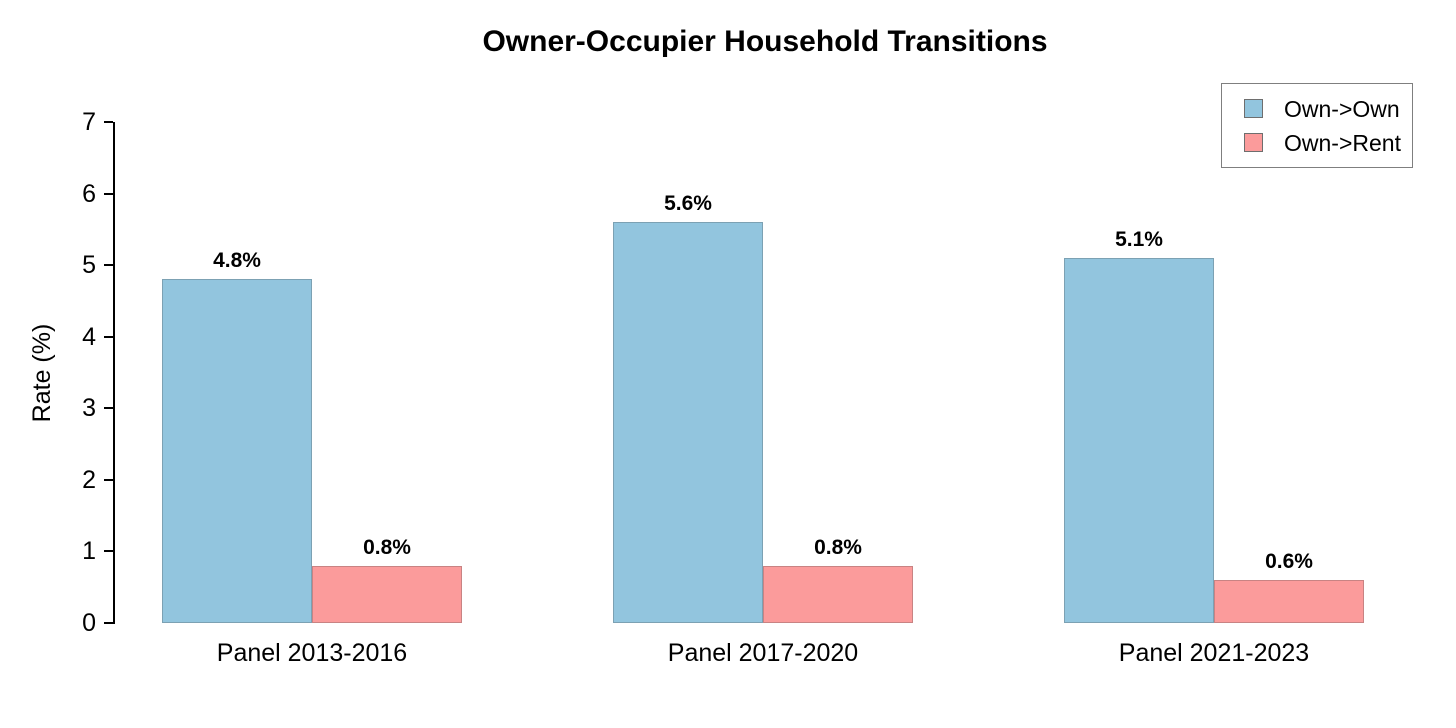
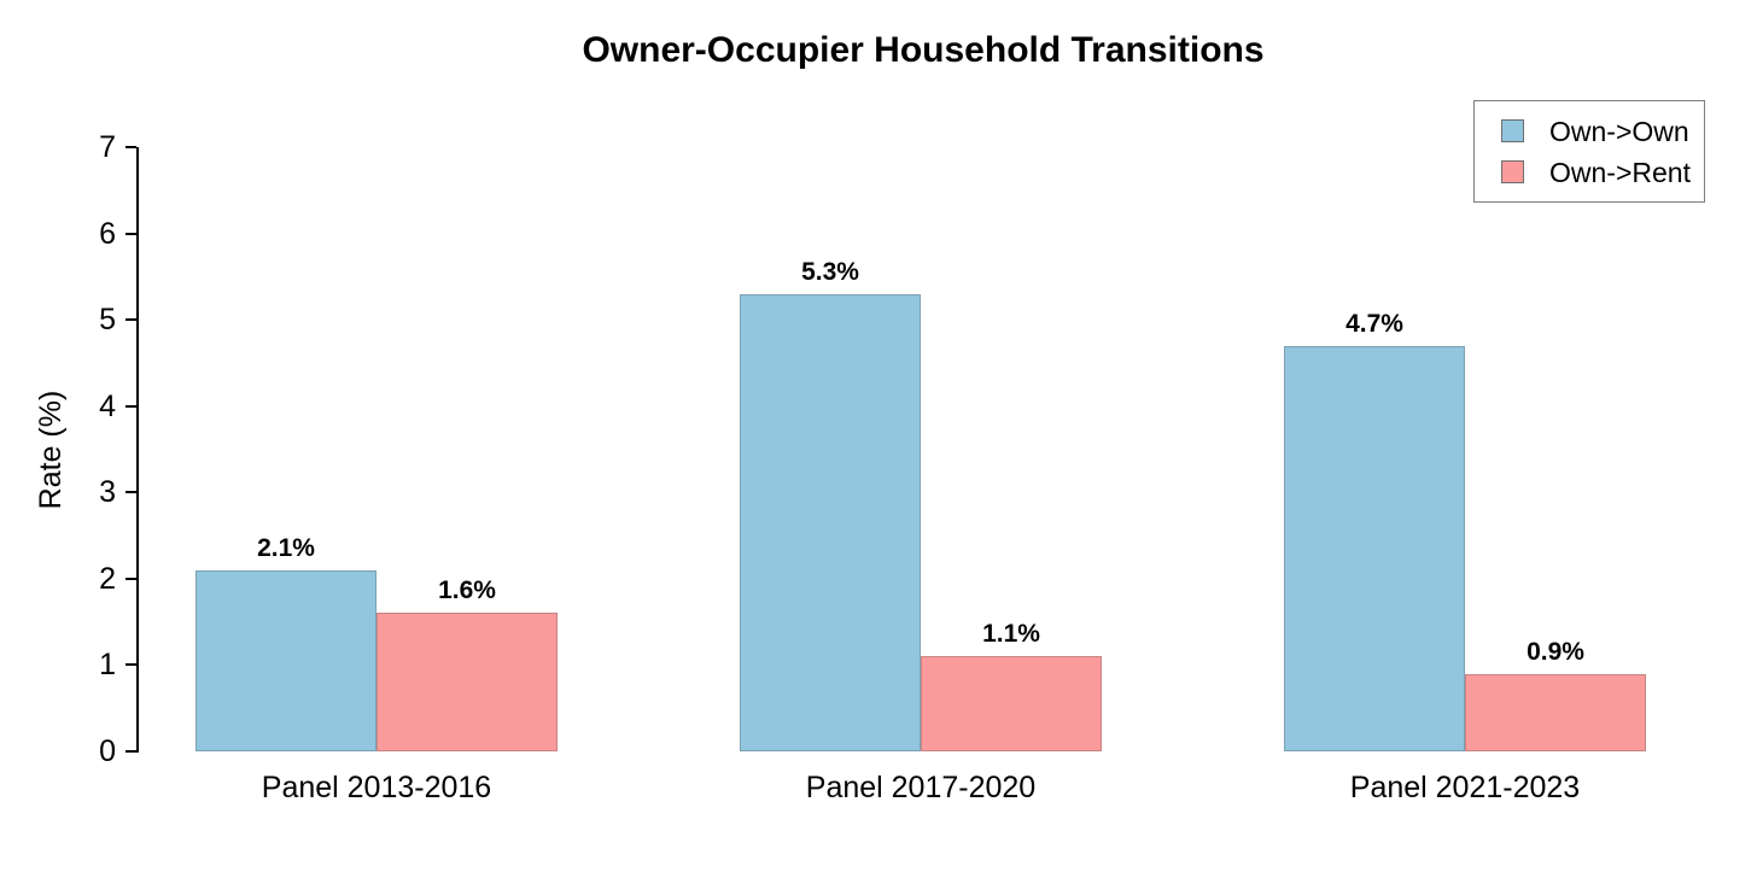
Own->Own/Panel 2013-2016: 4.8% -> 2.1%
Own->Rent/Panel 2013-2016: 0.8% -> 1.6%
Own->Own/Panel 2017-2020: 5.6% -> 5.3%
Own->Rent/Panel 2017-2020: 0.8% -> 1.1%
Own->Own/Panel 2021-2023: 5.1% -> 4.7%
Own->Rent/Panel 2021-2023: 0.6% -> 0.9%
